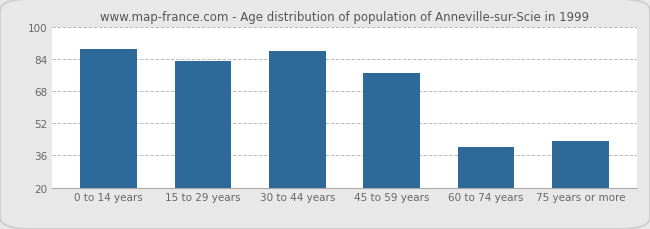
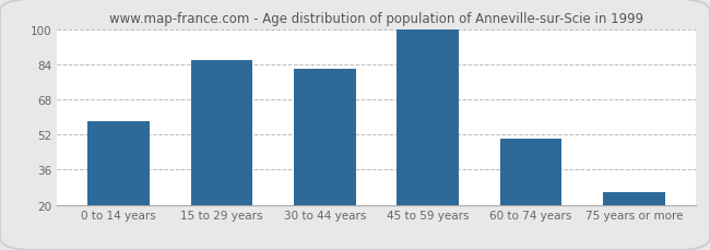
0 to 14 years: 89 -> 58
15 to 29 years: 83 -> 86
30 to 44 years: 88 -> 82
45 to 59 years: 77 -> 100
60 to 74 years: 40 -> 50
75 years or more: 43 -> 26
